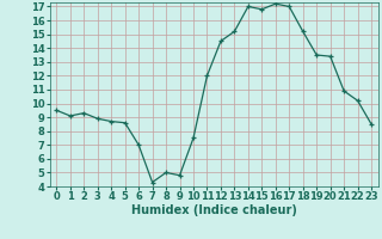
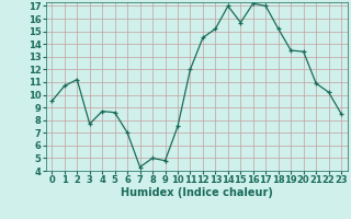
1: 9.1 -> 10.7
2: 9.3 -> 11.2
3: 8.9 -> 7.7
15: 16.8 -> 15.7
